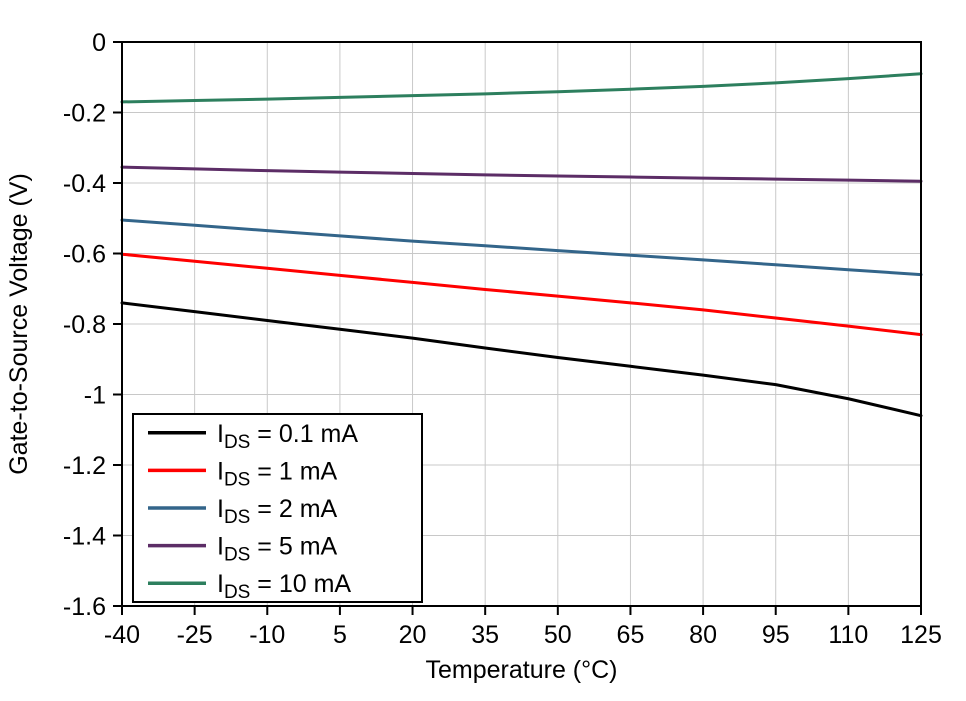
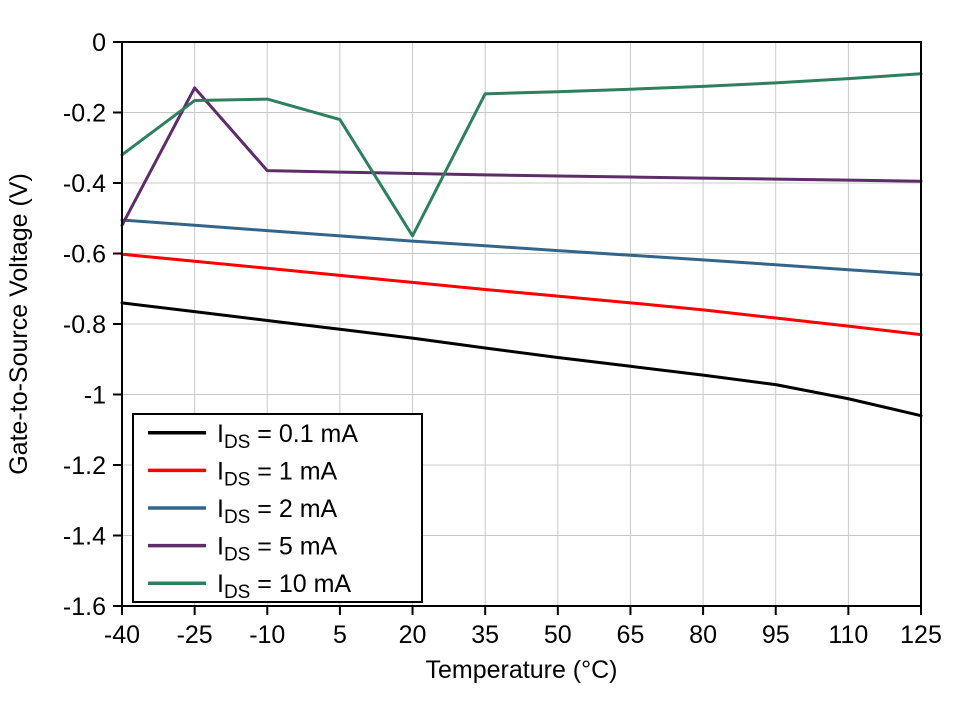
IDS = 5 mA/-40: -0.35 -> -0.52
IDS = 10 mA/-40: -0.17 -> -0.32
IDS = 5 mA/-25: -0.36 -> -0.13
IDS = 10 mA/5: -0.16 -> -0.22
IDS = 10 mA/20: -0.15 -> -0.55
